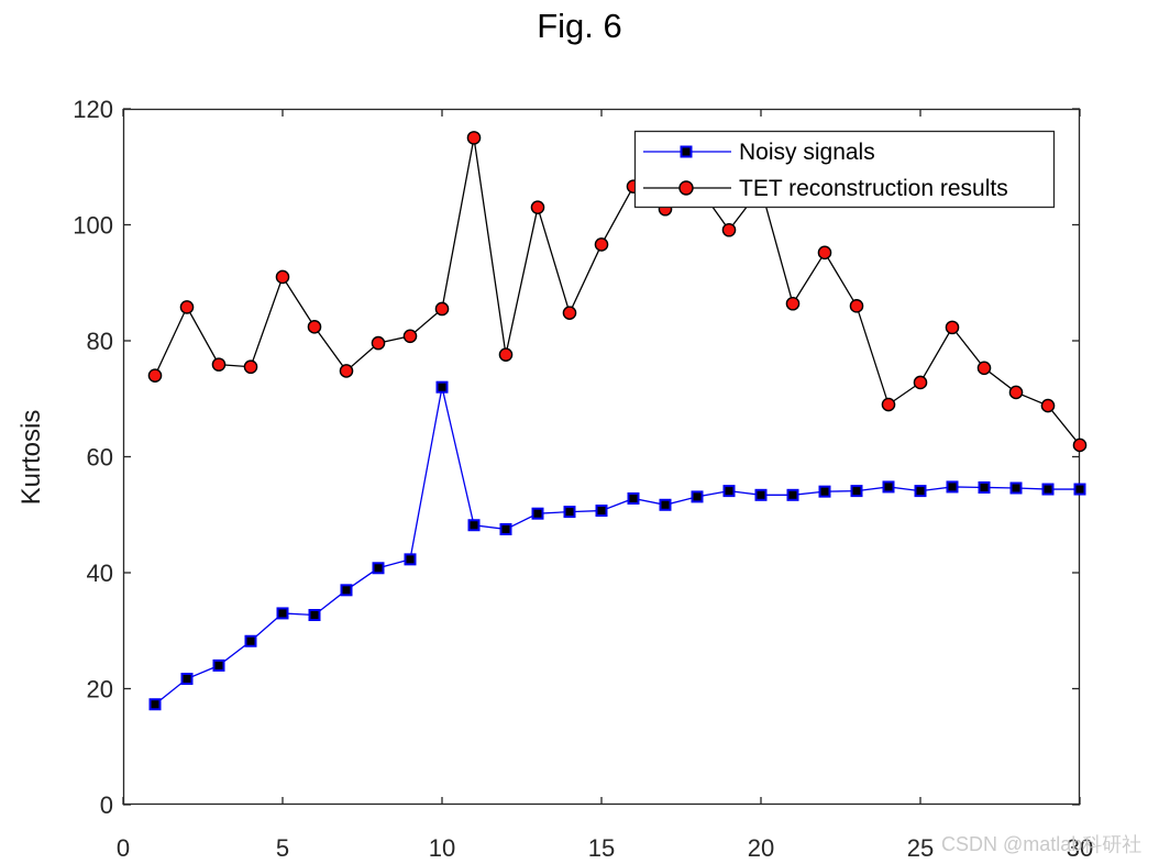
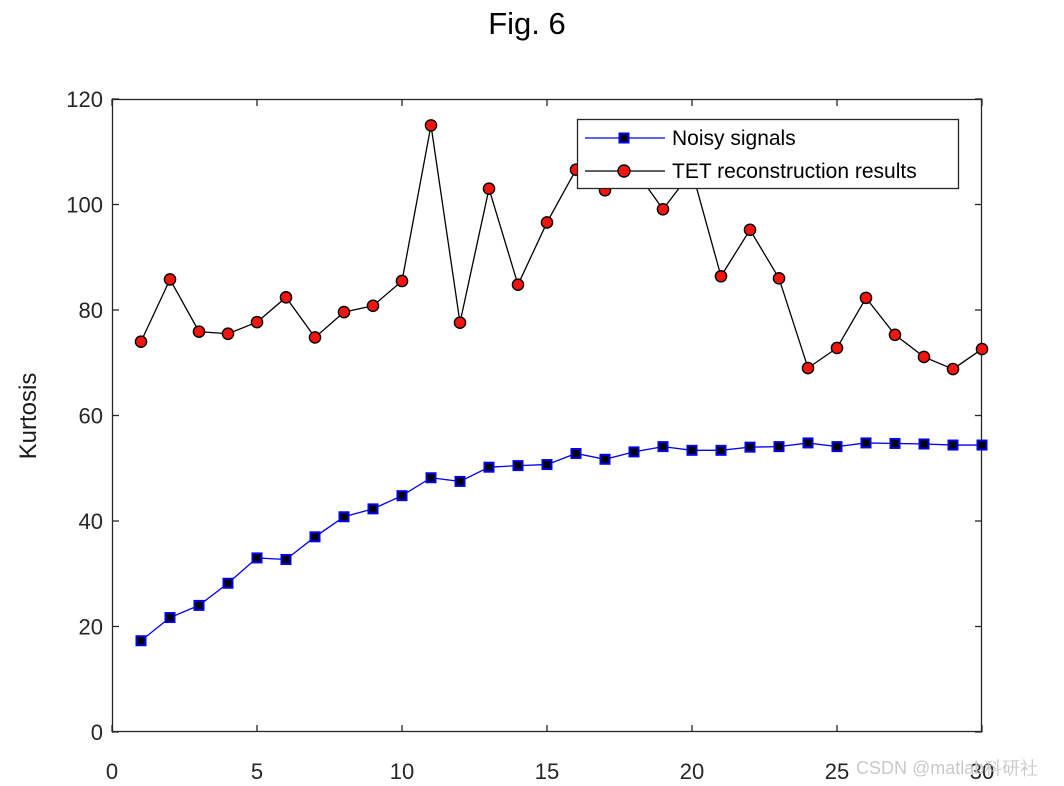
TET reconstruction results/5: 91 -> 78
Noisy signals/10: 72 -> 45
TET reconstruction results/30: 62 -> 73
